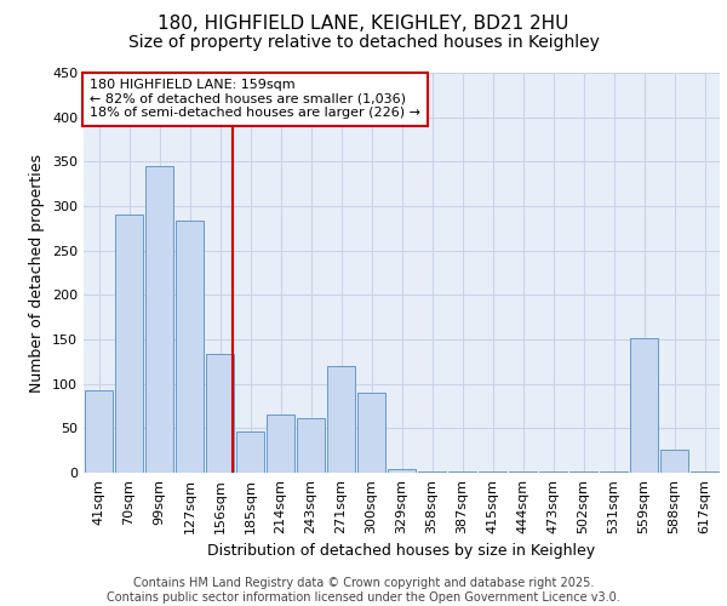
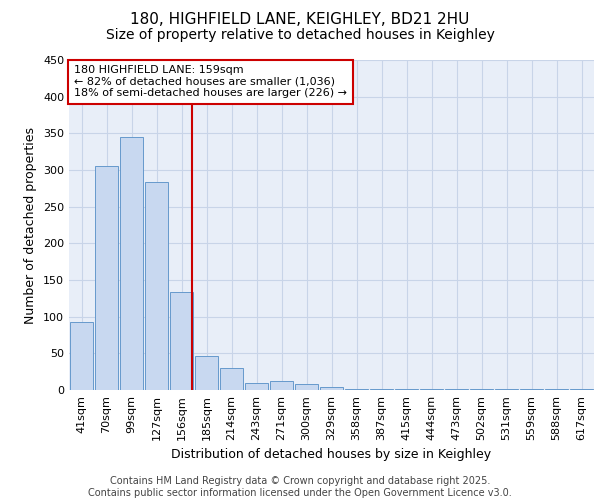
70sqm: 290 -> 305
214sqm: 66 -> 30
243sqm: 62 -> 9
271sqm: 120 -> 12
300sqm: 90 -> 8
559sqm: 152 -> 1
588sqm: 26 -> 1
